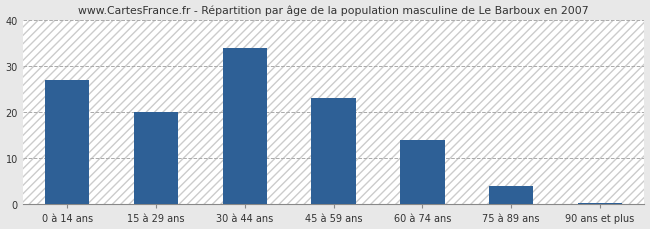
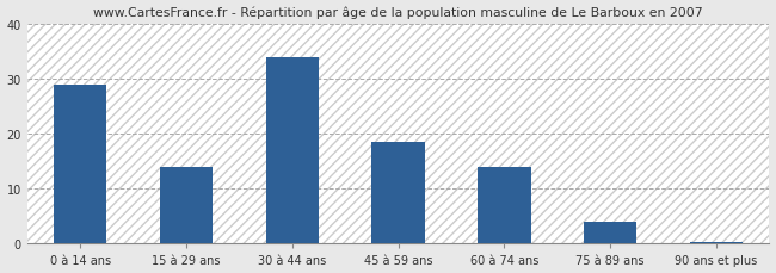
0 à 14 ans: 27.0 -> 29.0
15 à 29 ans: 20.0 -> 14.0
45 à 59 ans: 23.0 -> 18.5
